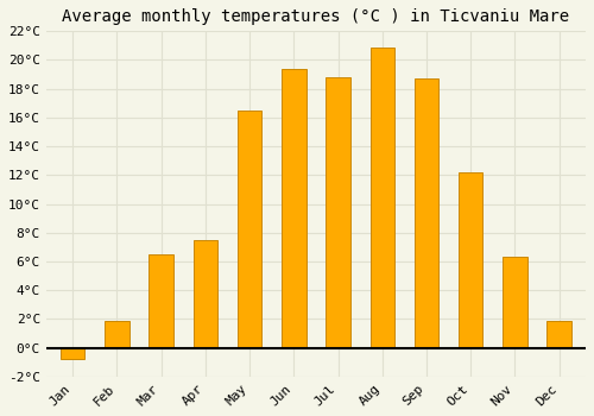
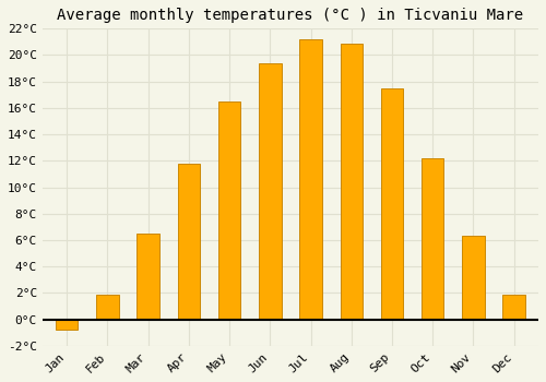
Apr: 7.5°C -> 11.8°C
Jul: 18.8°C -> 21.2°C
Sep: 18.7°C -> 17.5°C
